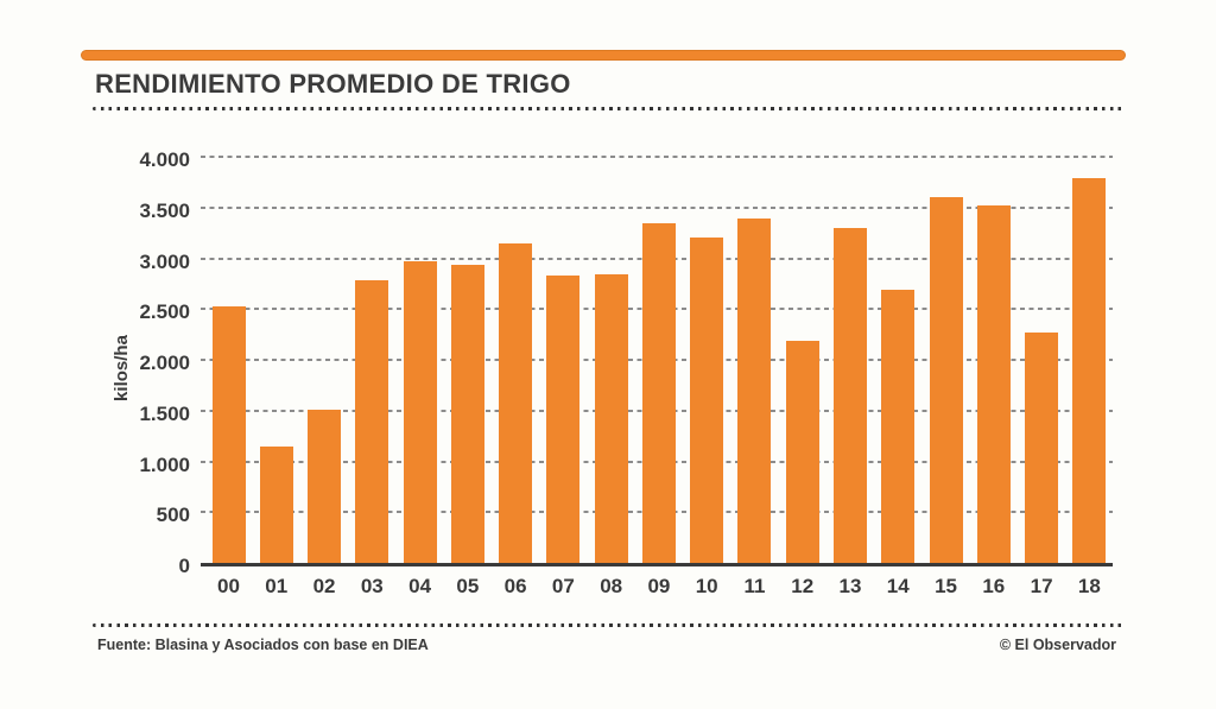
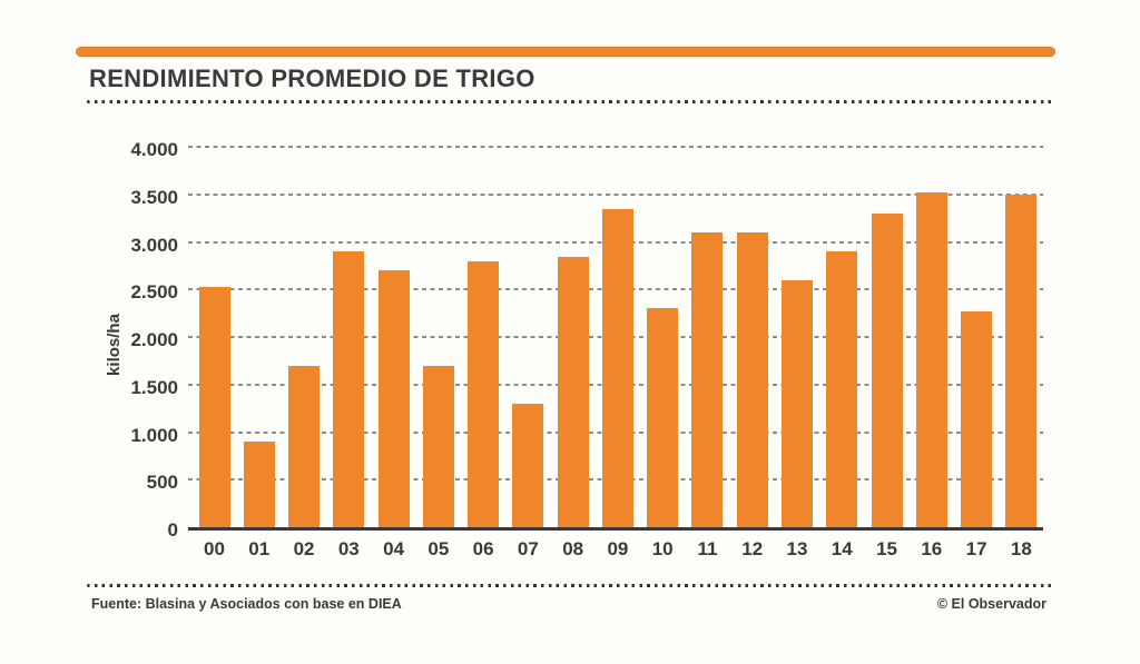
01: 1200 -> 900
02: 1500 -> 1700
03: 2800 -> 2900
04: 3000 -> 2700
05: 2900 -> 1700
06: 3200 -> 2800
07: 2800 -> 1300
10: 3200 -> 2300
11: 3400 -> 3100
12: 2200 -> 3100
13: 3300 -> 2600
14: 2700 -> 2900
15: 3600 -> 3300
18: 3800 -> 3500
